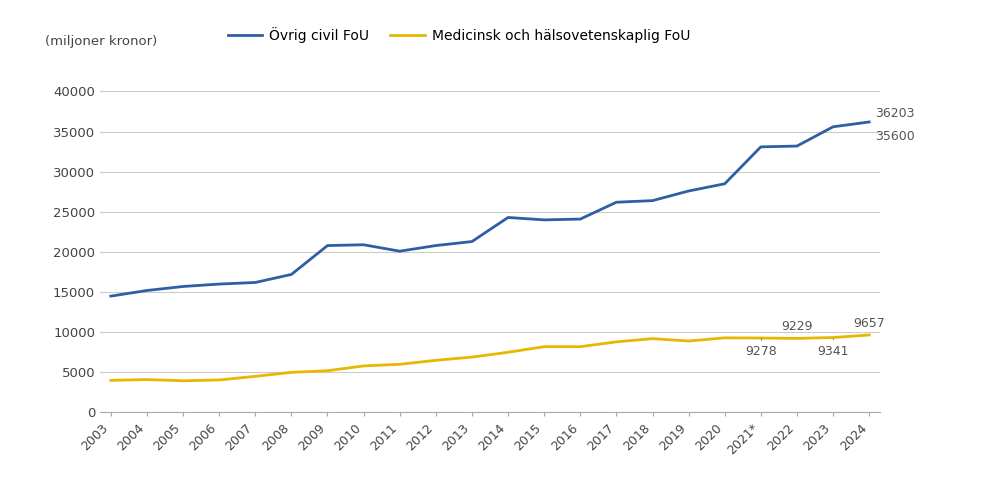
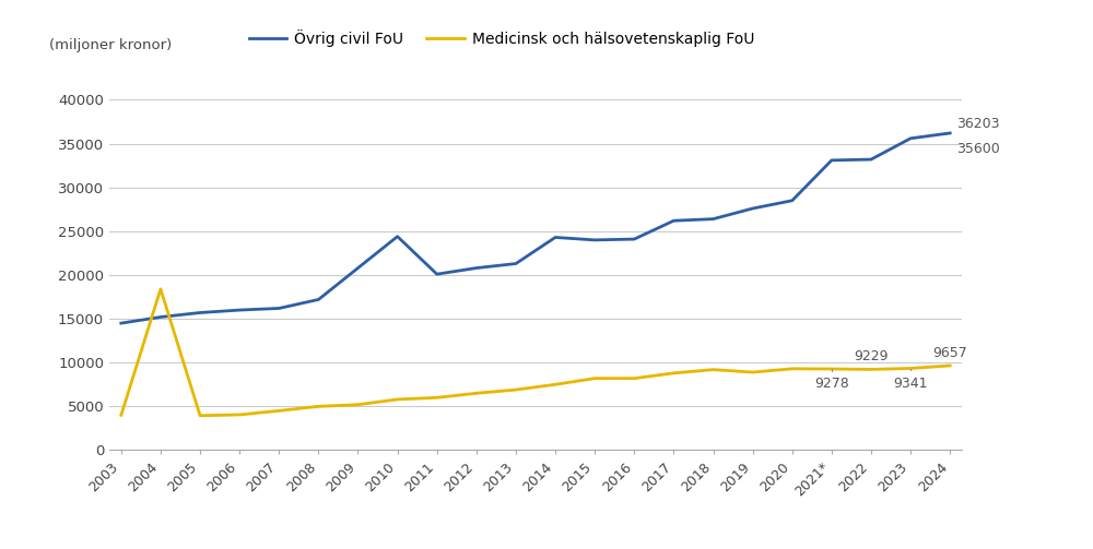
Medicinsk och hälsovetenskaplig FoU/2004: 4100 -> 18400
Övrig civil FoU/2010: 20900 -> 24400
